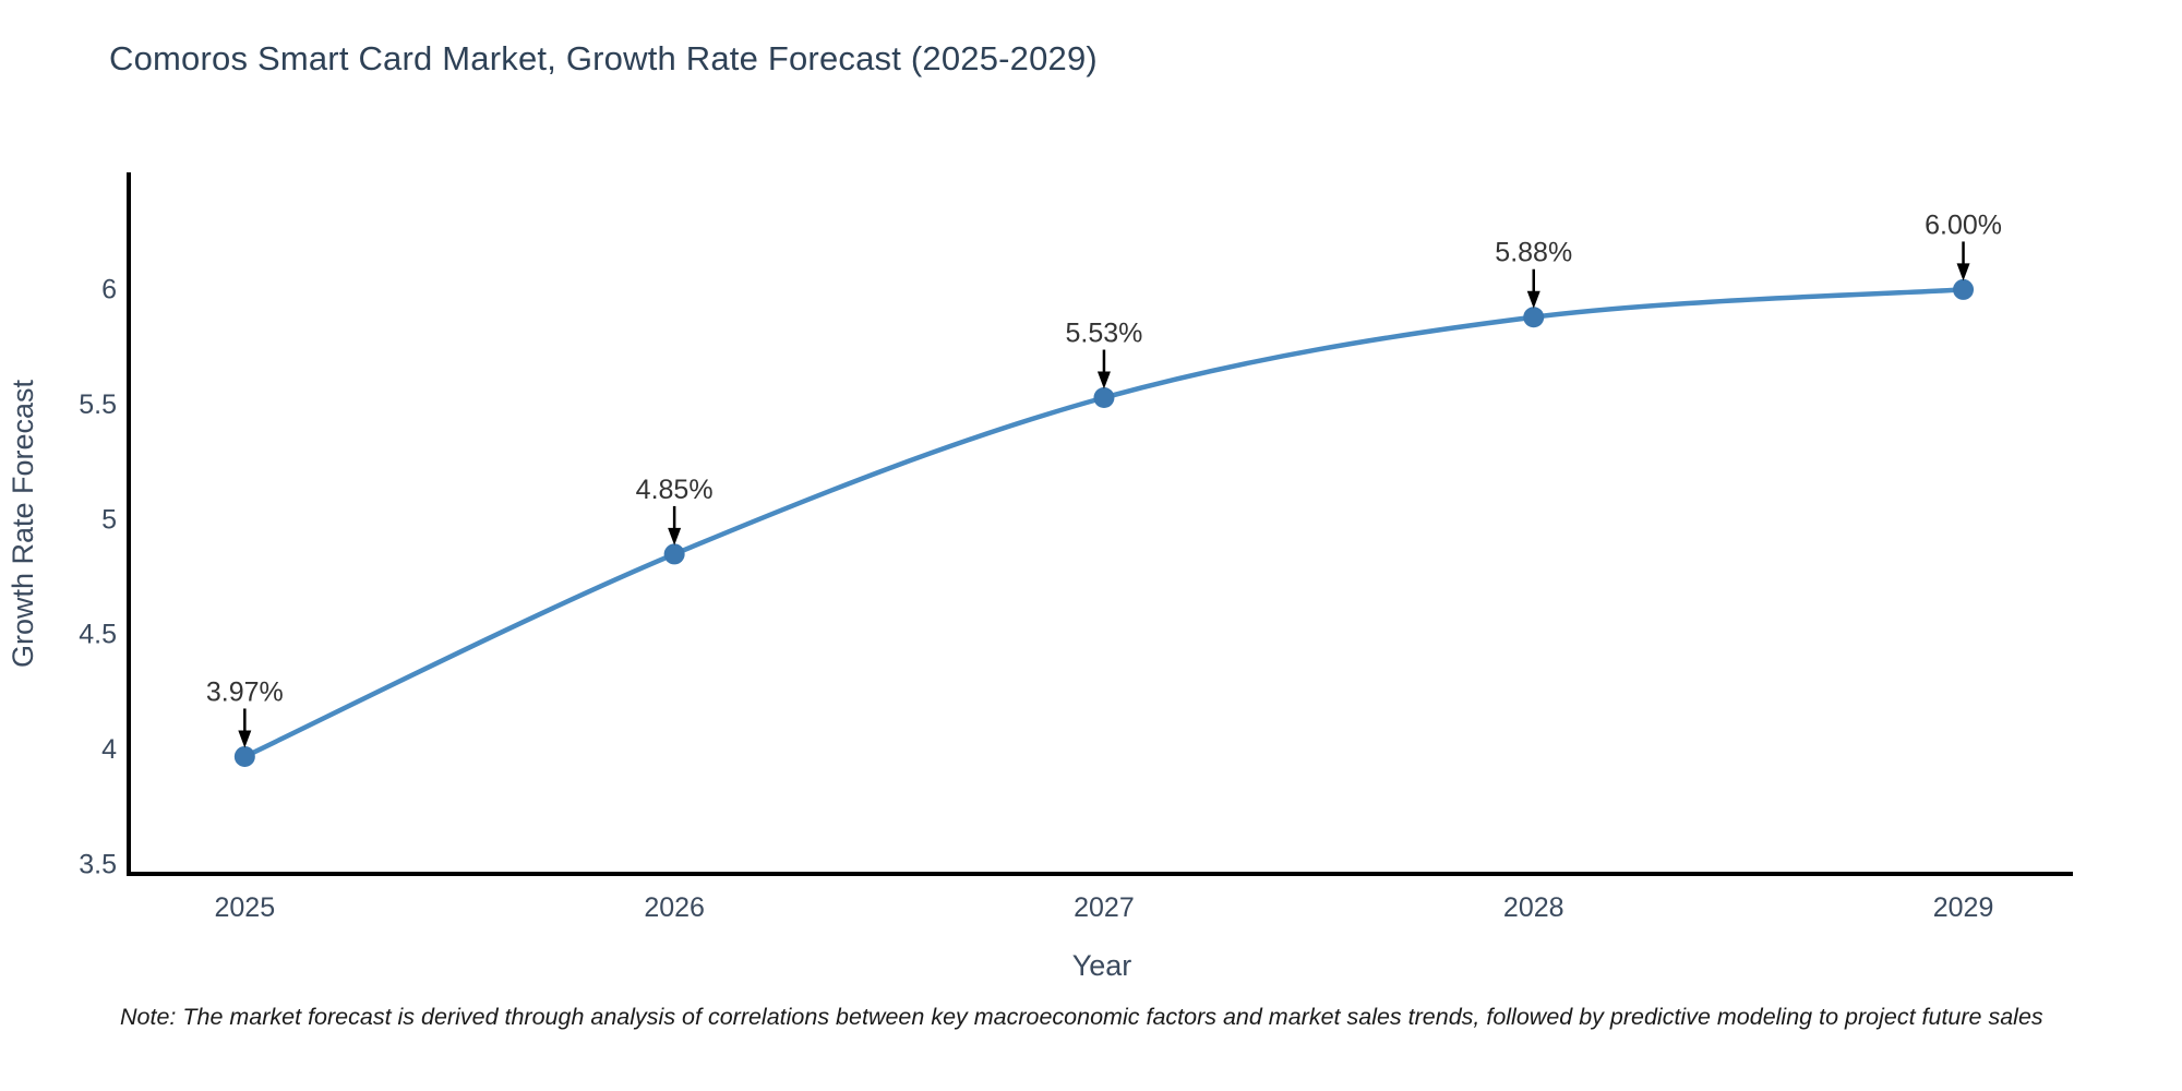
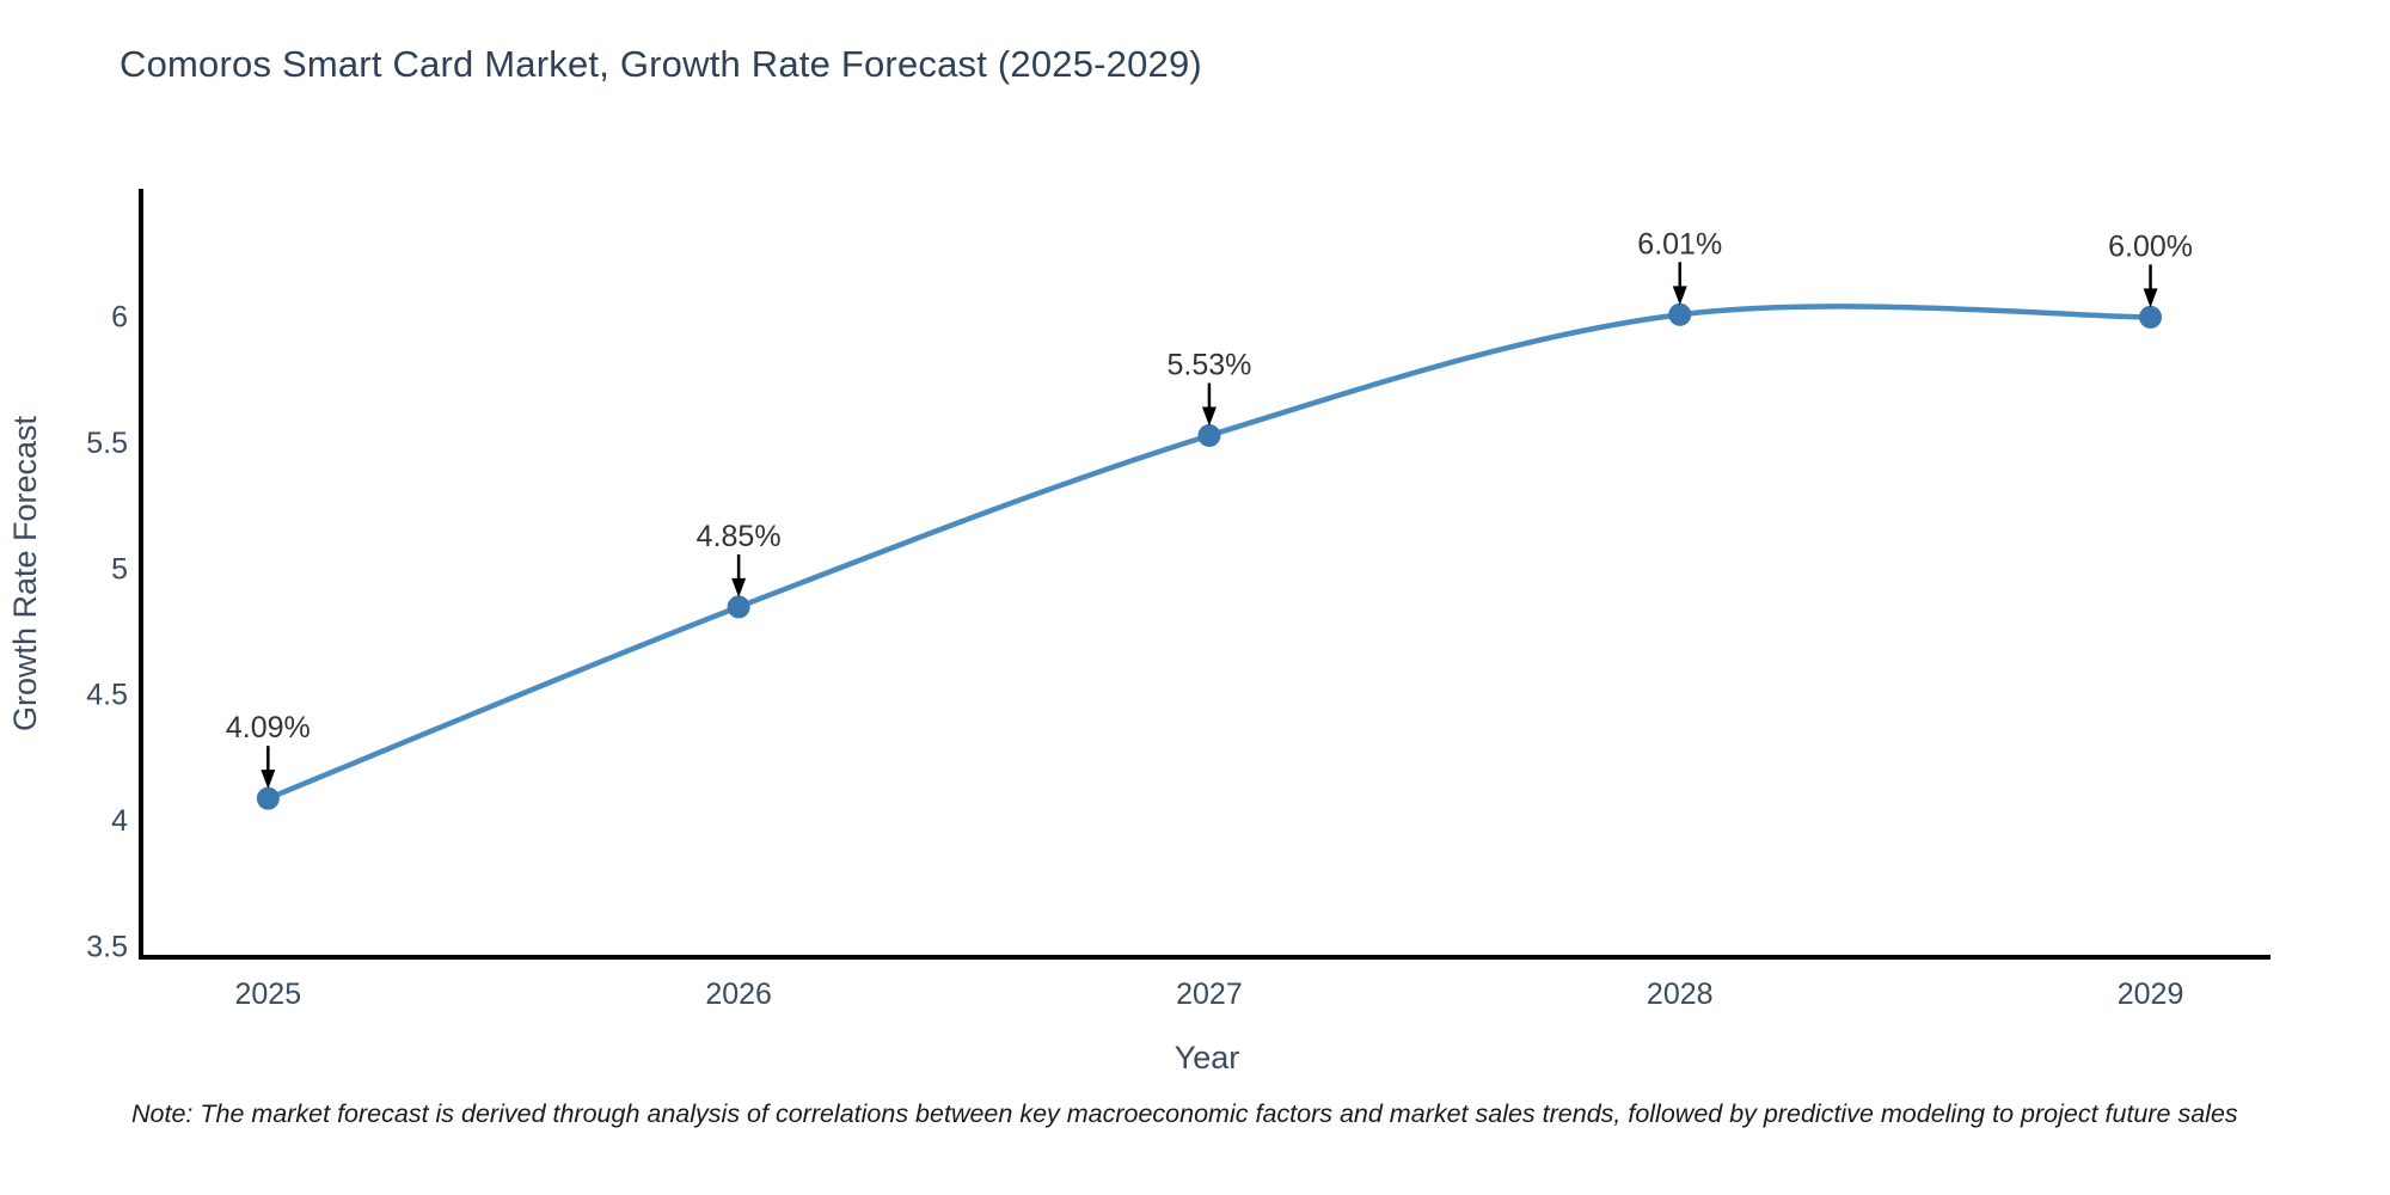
2025: 3.97% -> 4.09%
2028: 5.88% -> 6.01%
